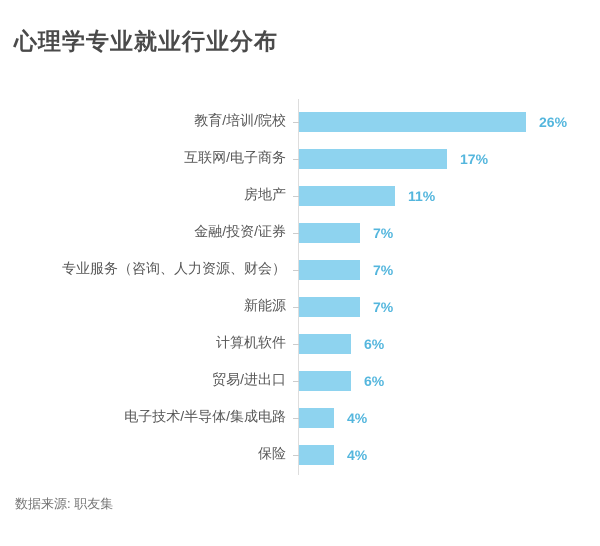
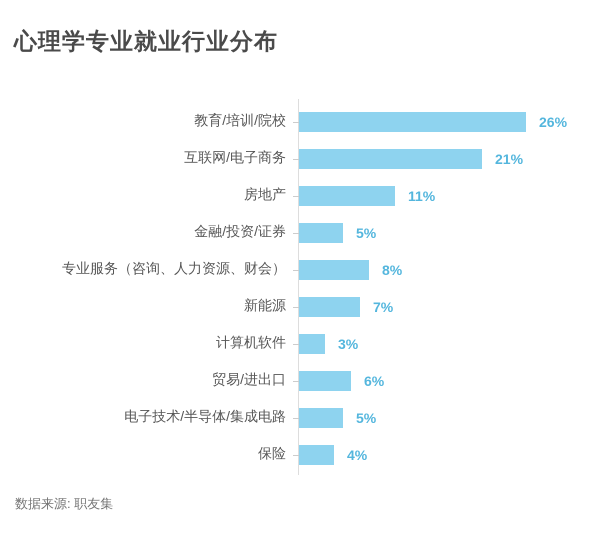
互联网/电子商务: 17% -> 21%
金融/投资/证券: 7% -> 5%
专业服务（咨询、人力资源、财会）: 7% -> 8%
计算机软件: 6% -> 3%
电子技术/半导体/集成电路: 4% -> 5%
